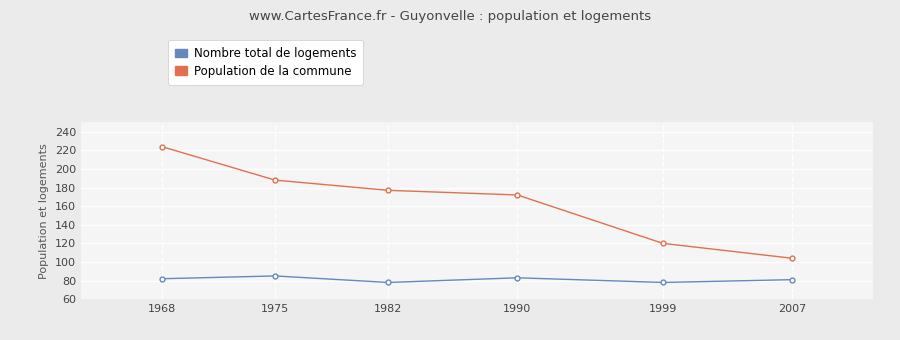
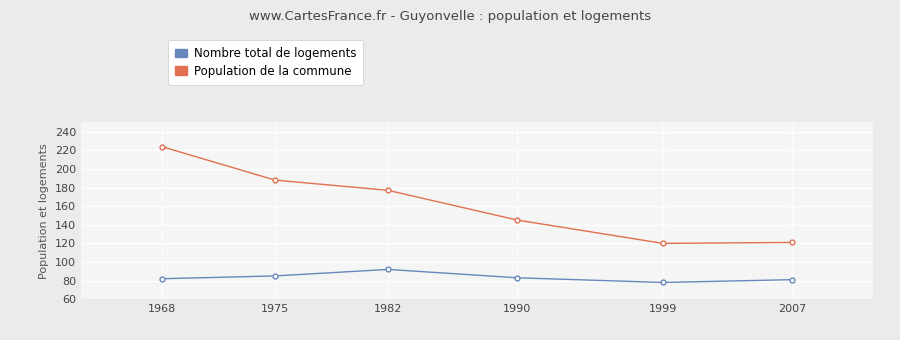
Nombre total de logements/1982: 78 -> 92
Population de la commune/1990: 172 -> 145
Population de la commune/2007: 104 -> 121
